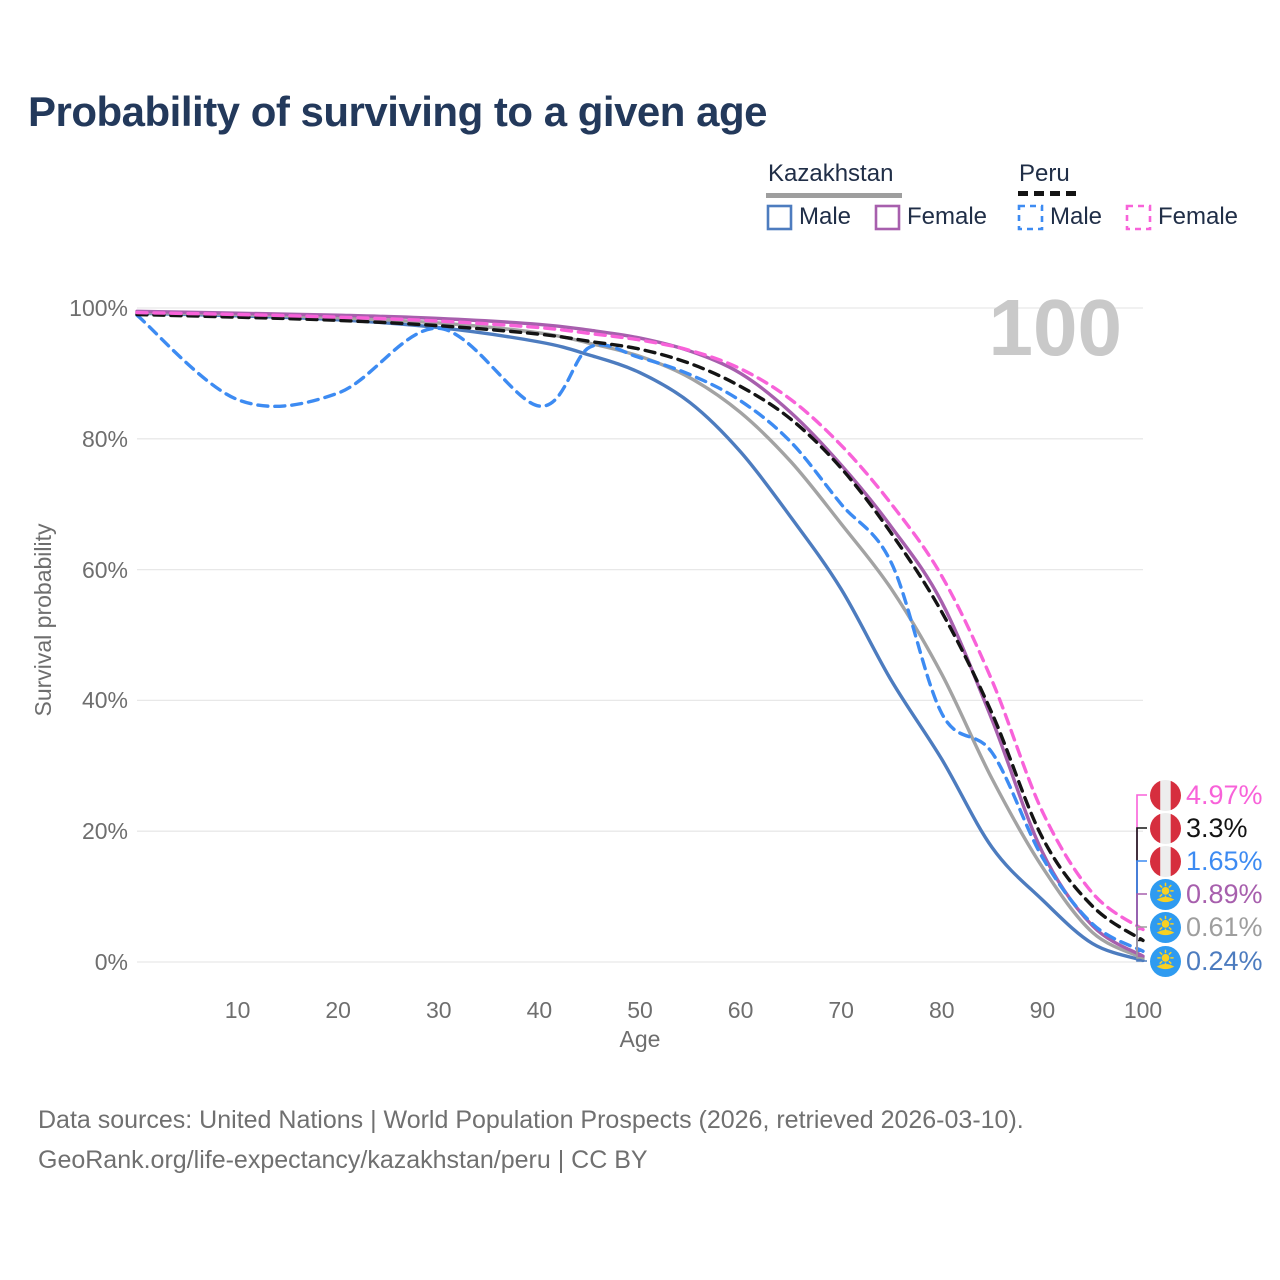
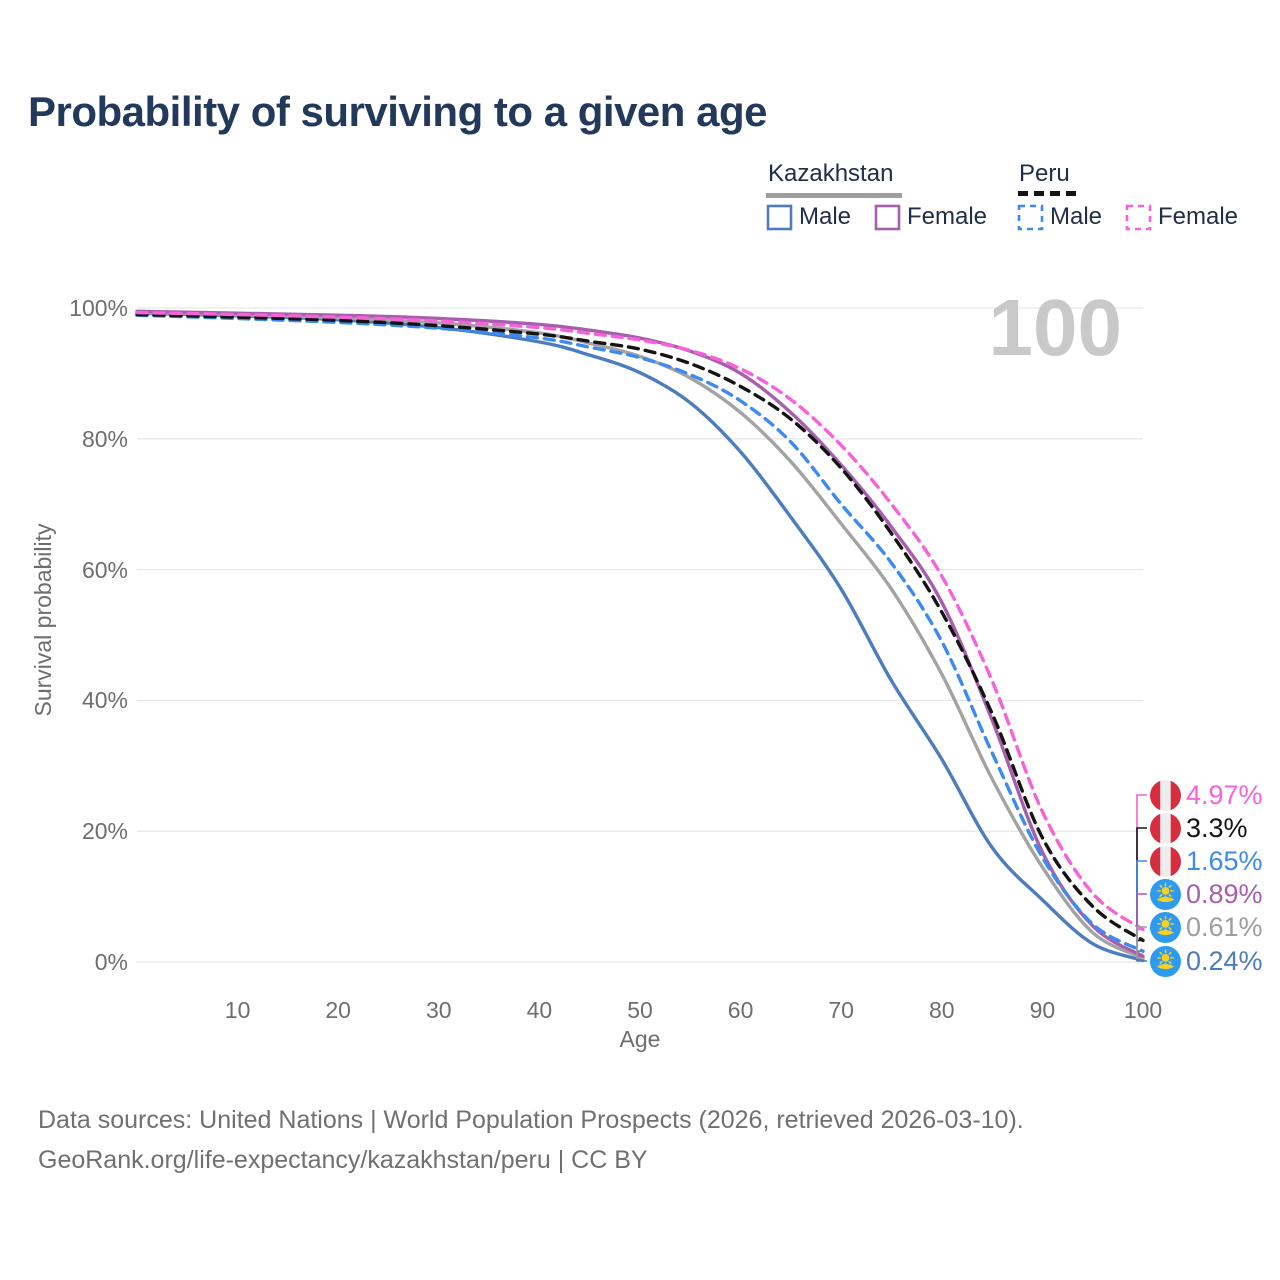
Peru Male/10: 86% -> 98%
Peru Male/20: 87% -> 98%
Peru Male/40: 85% -> 95%
Peru Male/80: 38% -> 49%
